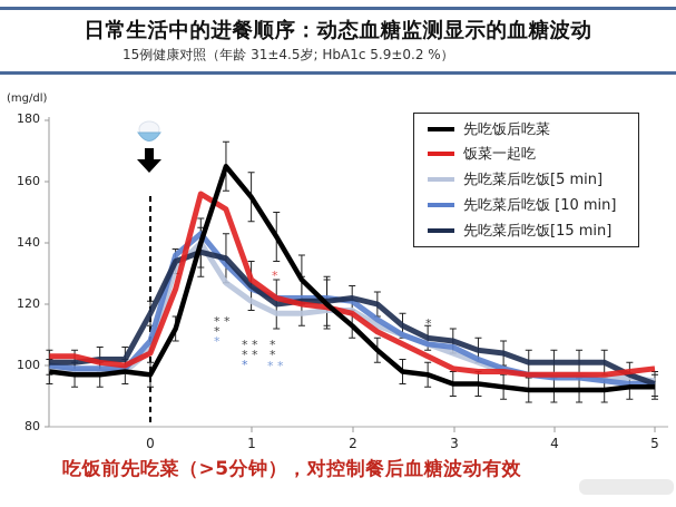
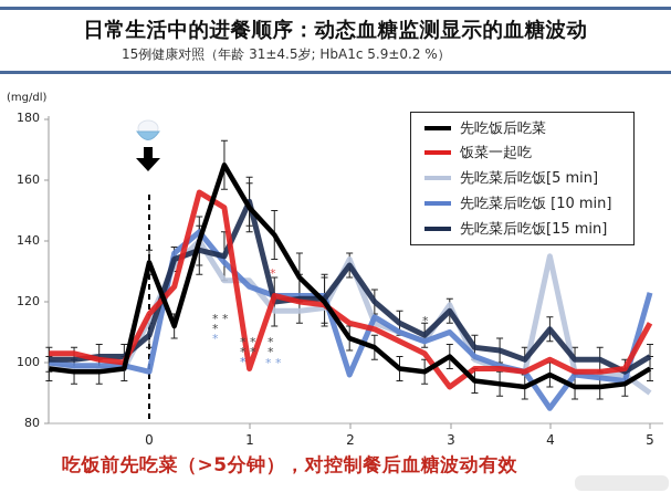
先吃饭后吃菜/0: 97 -> 133
饭菜一起吃/0: 104 -> 116
先吃菜后吃饭[5 min]/0: 105 -> 114
先吃菜后吃饭 [10 min]/0: 108 -> 97
先吃菜后吃饭[15 min]/0: 117 -> 109
先吃饭后吃菜/1: 155 -> 151
饭菜一起吃/1: 128 -> 98
先吃菜后吃饭[5 min]/1: 121 -> 127
先吃菜后吃饭[15 min]/1: 126 -> 153
先吃饭后吃菜/2: 113 -> 108
饭菜一起吃/2: 117 -> 113
先吃菜后吃饭[5 min]/2: 118 -> 134
先吃菜后吃饭 [10 min]/2: 121 -> 96
先吃菜后吃饭[15 min]/2: 122 -> 132
先吃饭后吃菜/3: 94 -> 102
饭菜一起吃/3: 99 -> 92
先吃菜后吃饭[5 min]/3: 104 -> 119
先吃菜后吃饭 [10 min]/3: 106 -> 110
先吃菜后吃饭[15 min]/3: 108 -> 117
先吃饭后吃菜/4: 92 -> 96
饭菜一起吃/4: 97 -> 101
先吃菜后吃饭[5 min]/4: 97 -> 135
先吃菜后吃饭 [10 min]/4: 96 -> 85
先吃菜后吃饭[15 min]/4: 101 -> 111
先吃饭后吃菜/5: 93 -> 98
饭菜一起吃/5: 99 -> 113
先吃菜后吃饭[5 min]/5: 95 -> 90
先吃菜后吃饭 [10 min]/5: 94 -> 123
先吃菜后吃饭[15 min]/5: 94 -> 102
